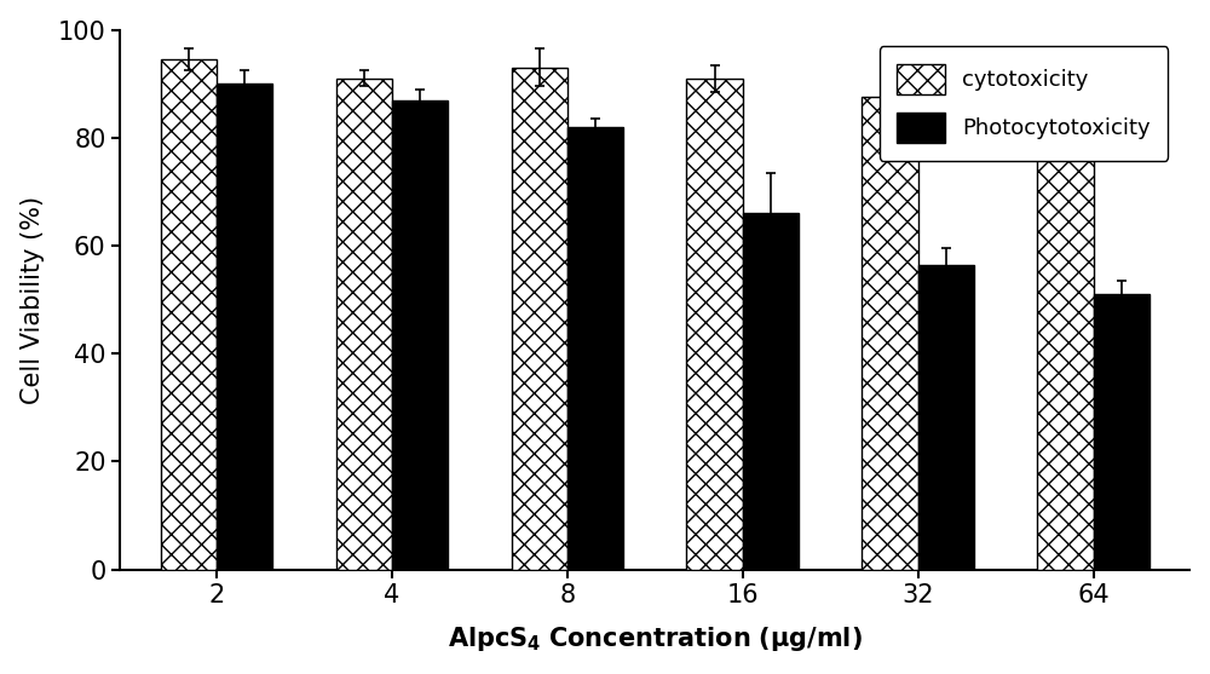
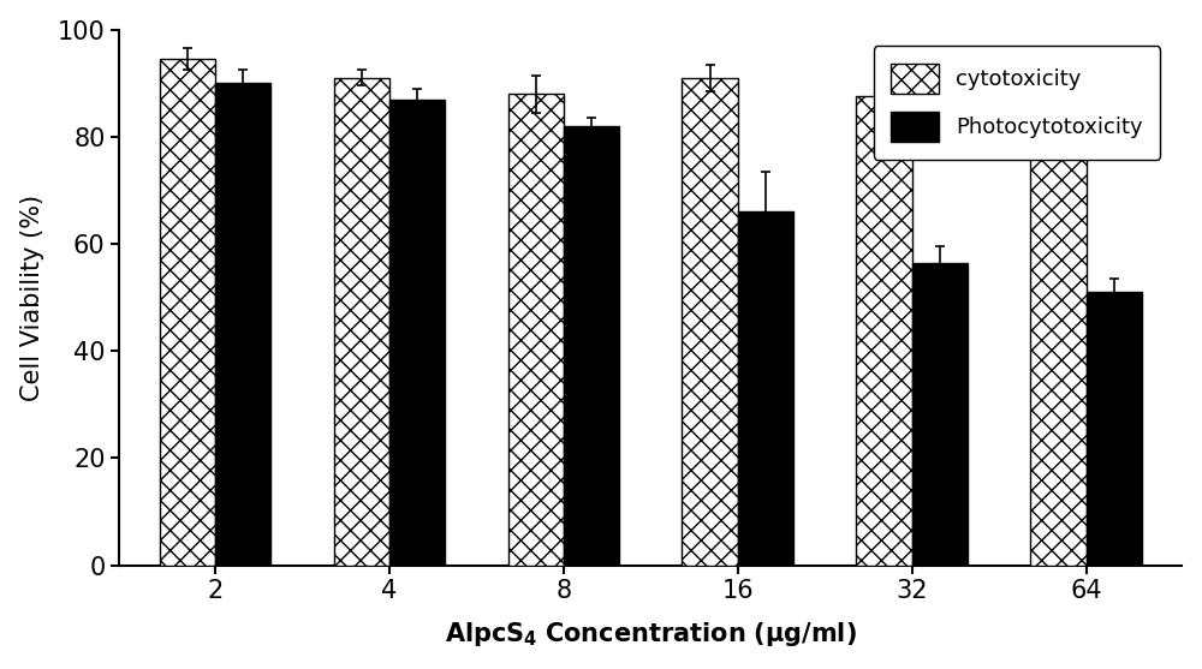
cytotoxicity/8: 93.0 -> 88.0
